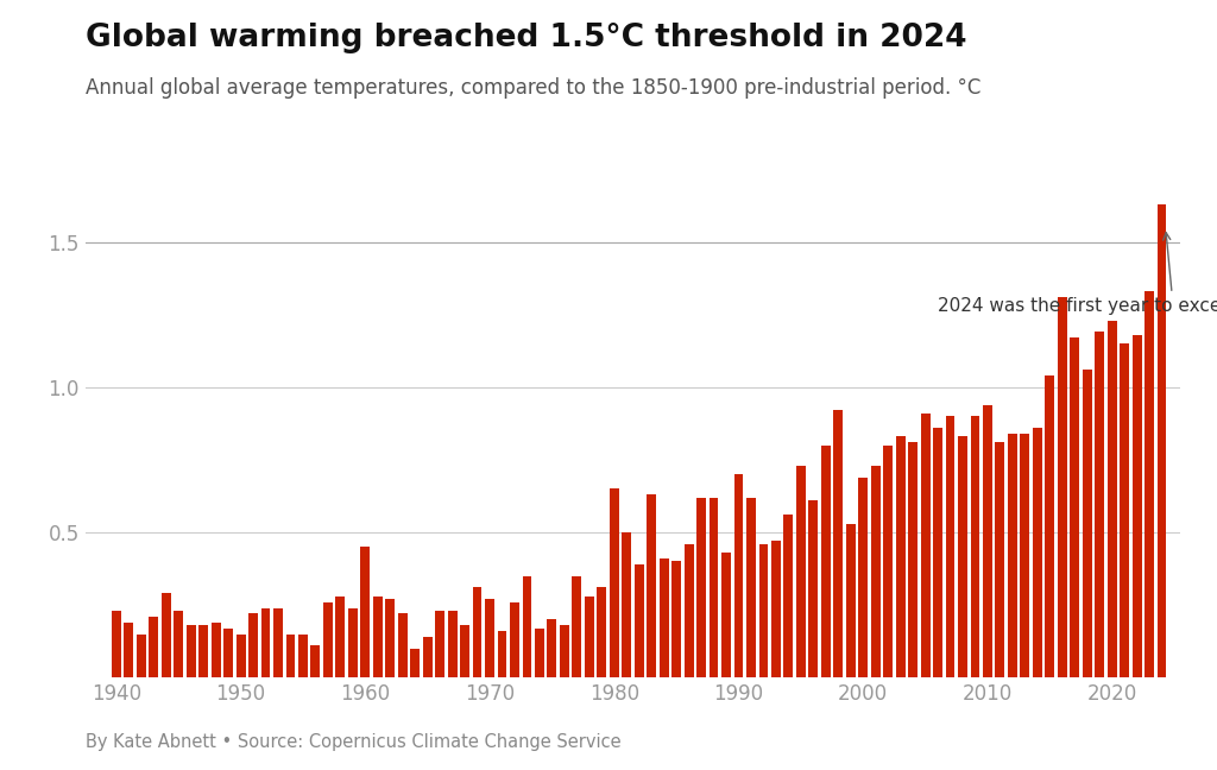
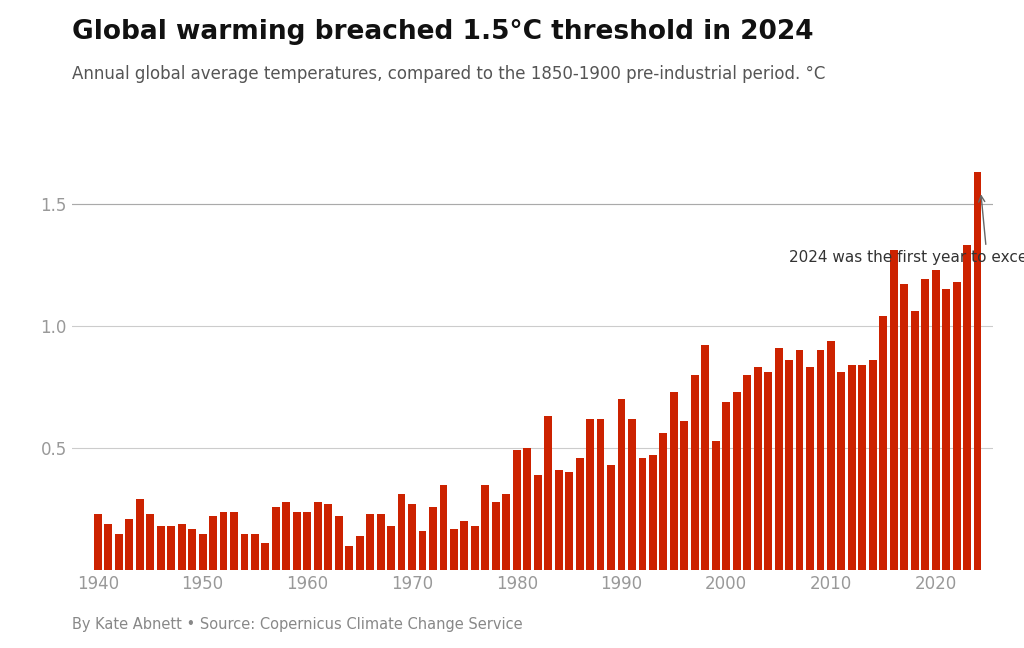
1960: 0.45 -> 0.24
1980: 0.65 -> 0.49
